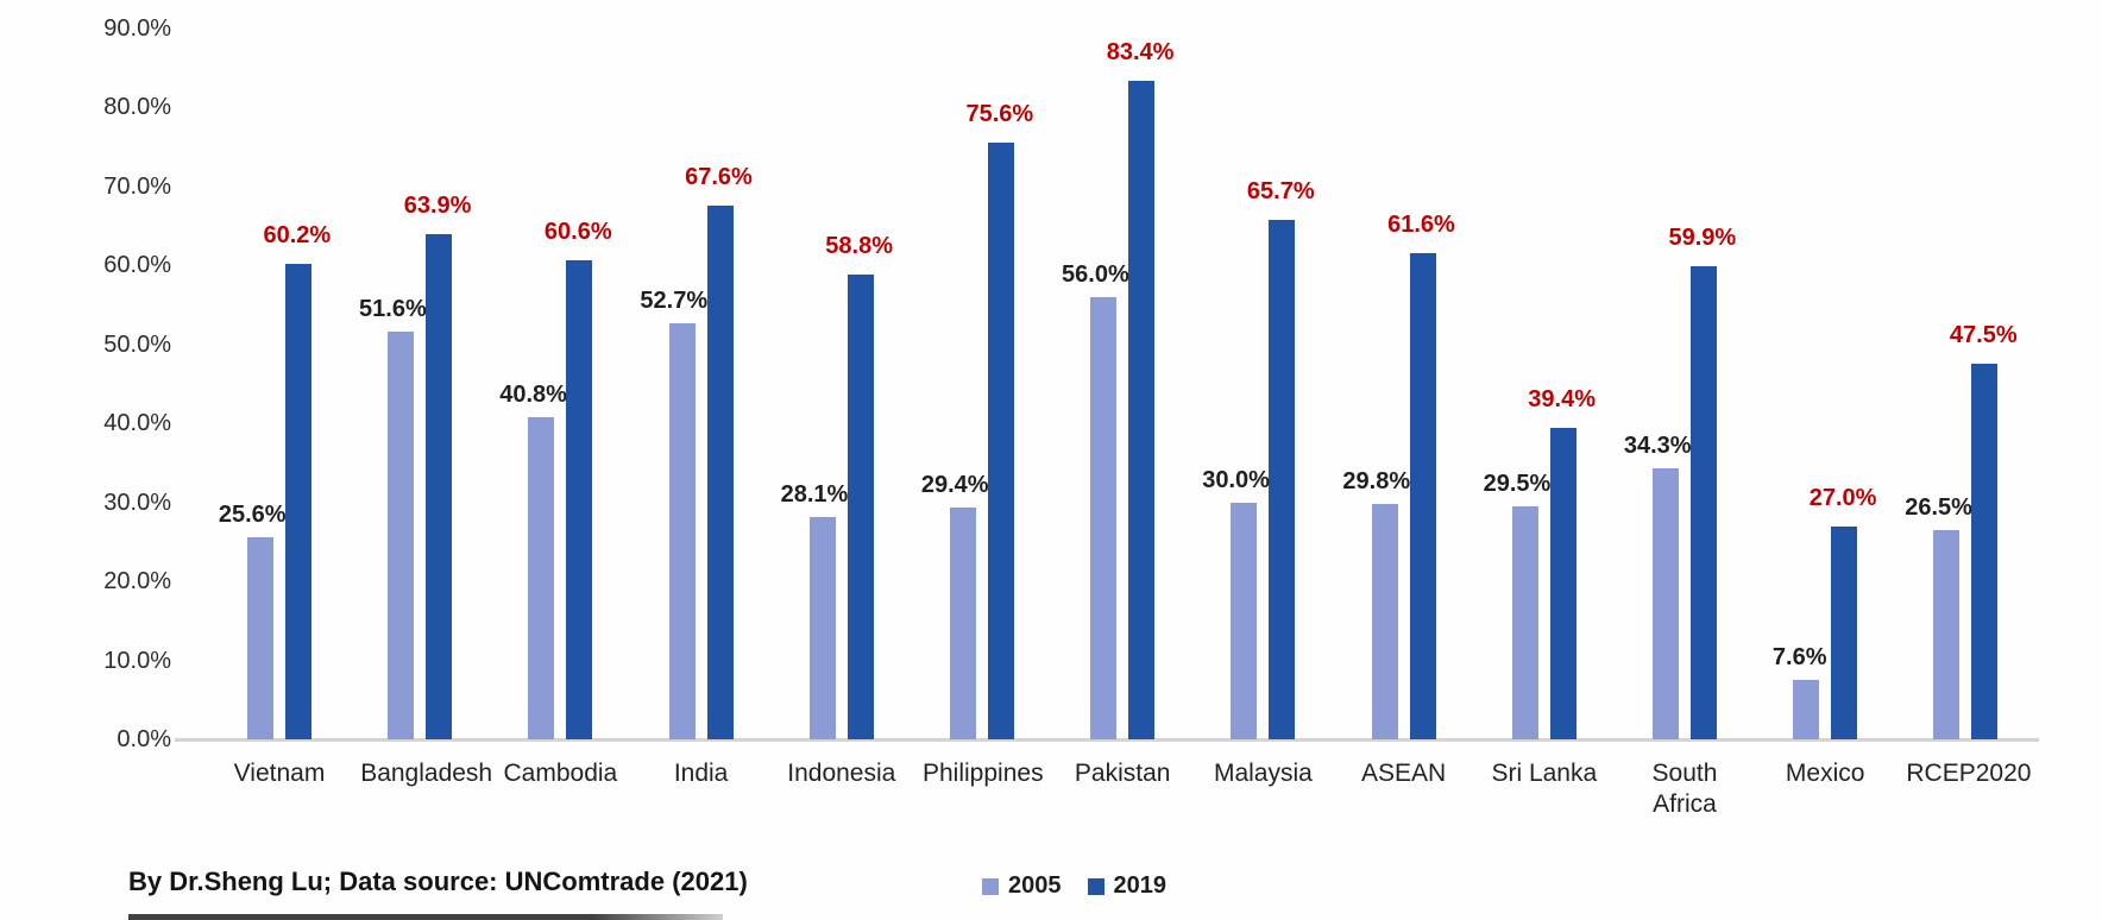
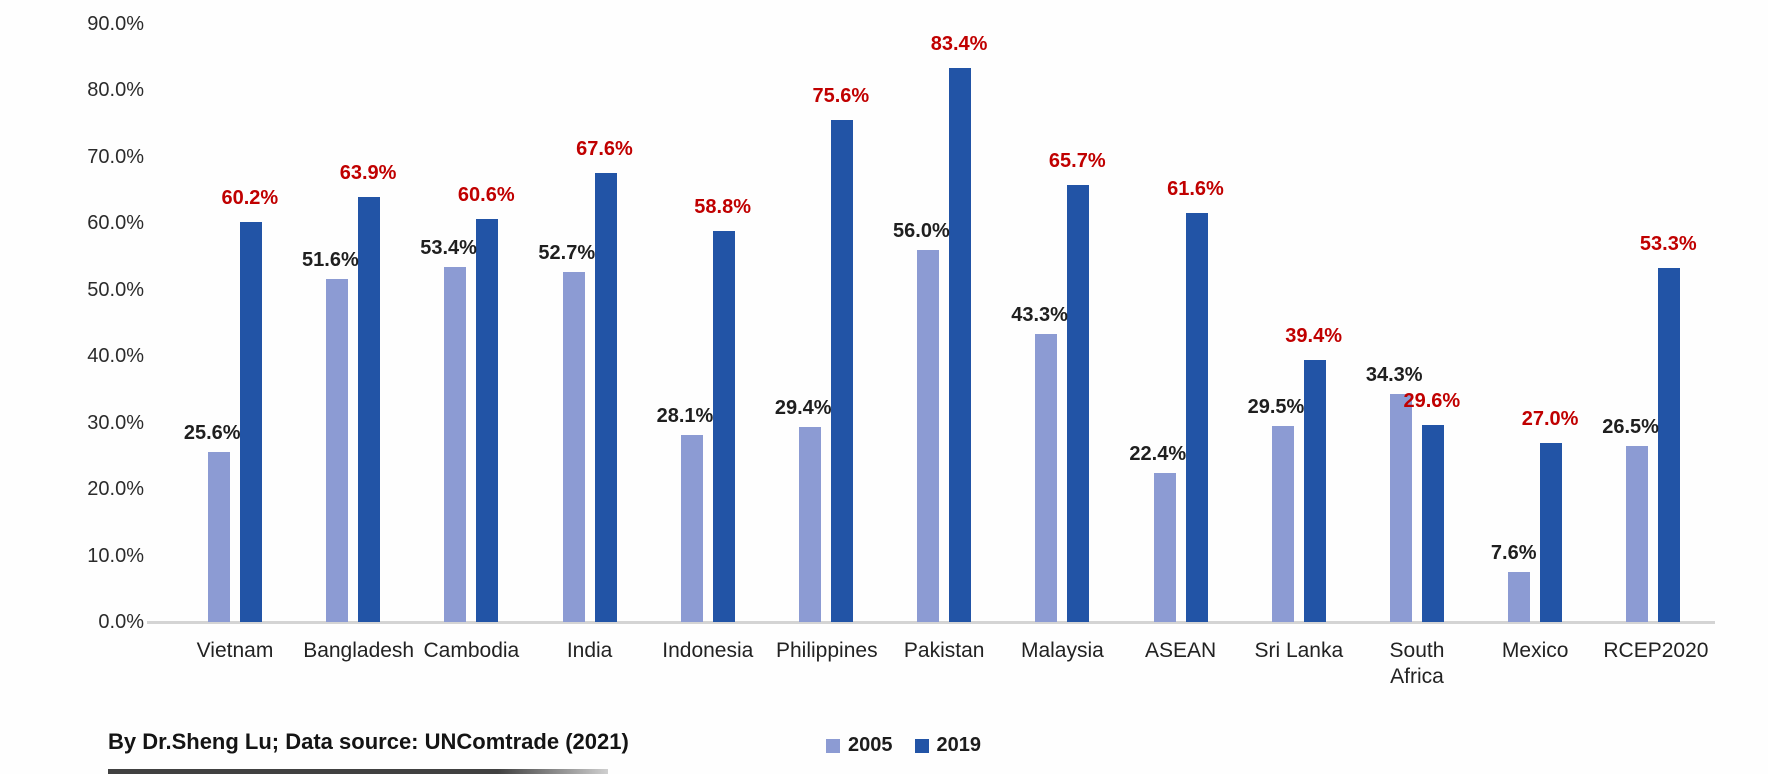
2005/Cambodia: 40.8% -> 53.4%
2005/Malaysia: 30.0% -> 43.3%
2005/ASEAN: 29.8% -> 22.4%
2019/South Africa: 59.9% -> 29.6%
2019/RCEP2020: 47.5% -> 53.3%
